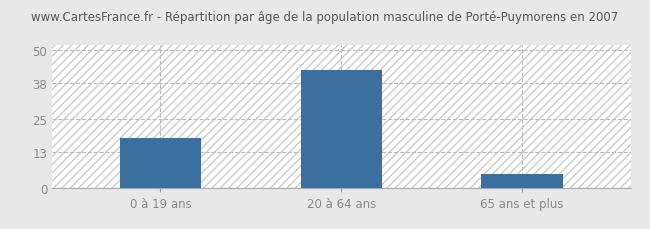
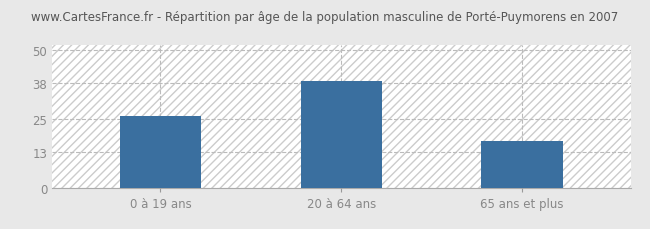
0 à 19 ans: 18 -> 26
20 à 64 ans: 43 -> 39
65 ans et plus: 5 -> 17
